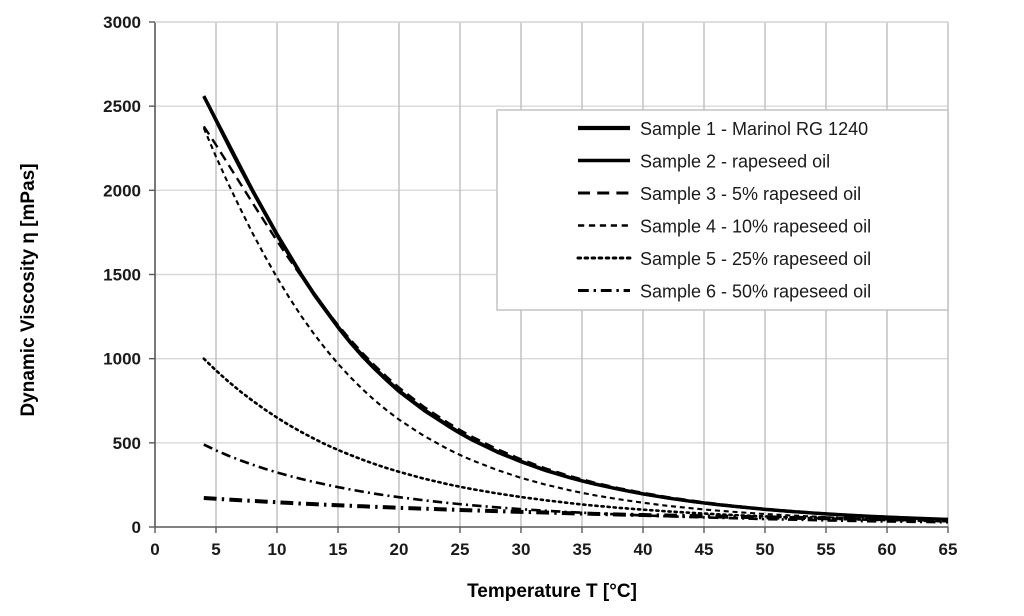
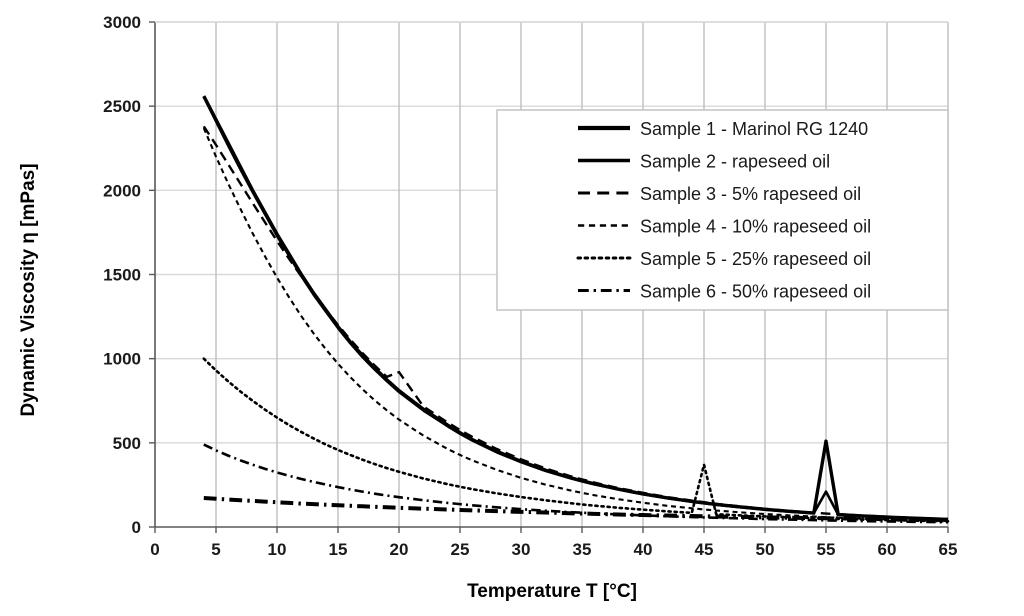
Sample 3 - 5% rapeseed oil/20: 830 -> 920
Sample 5 - 25% rapeseed oil/45: 80 -> 370
Sample 1 - Marinol RG 1240/55: 80 -> 510
Sample 2 - rapeseed oil/55: 80 -> 210
